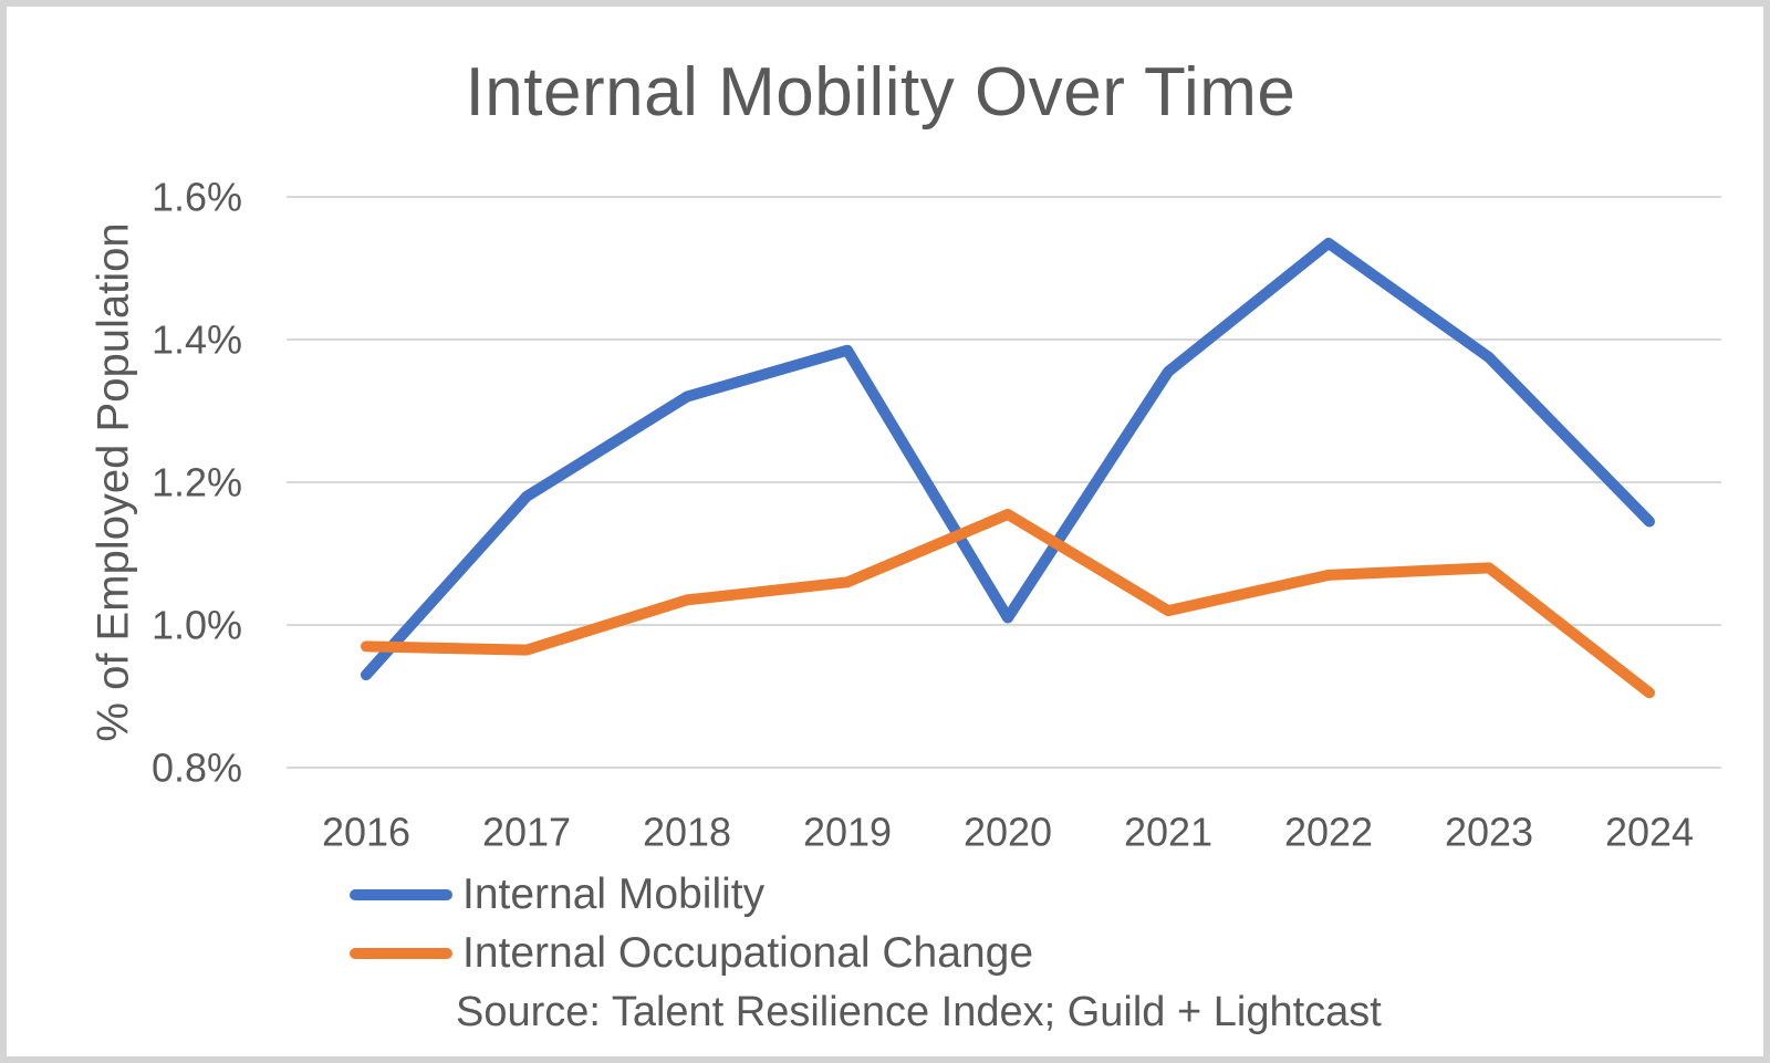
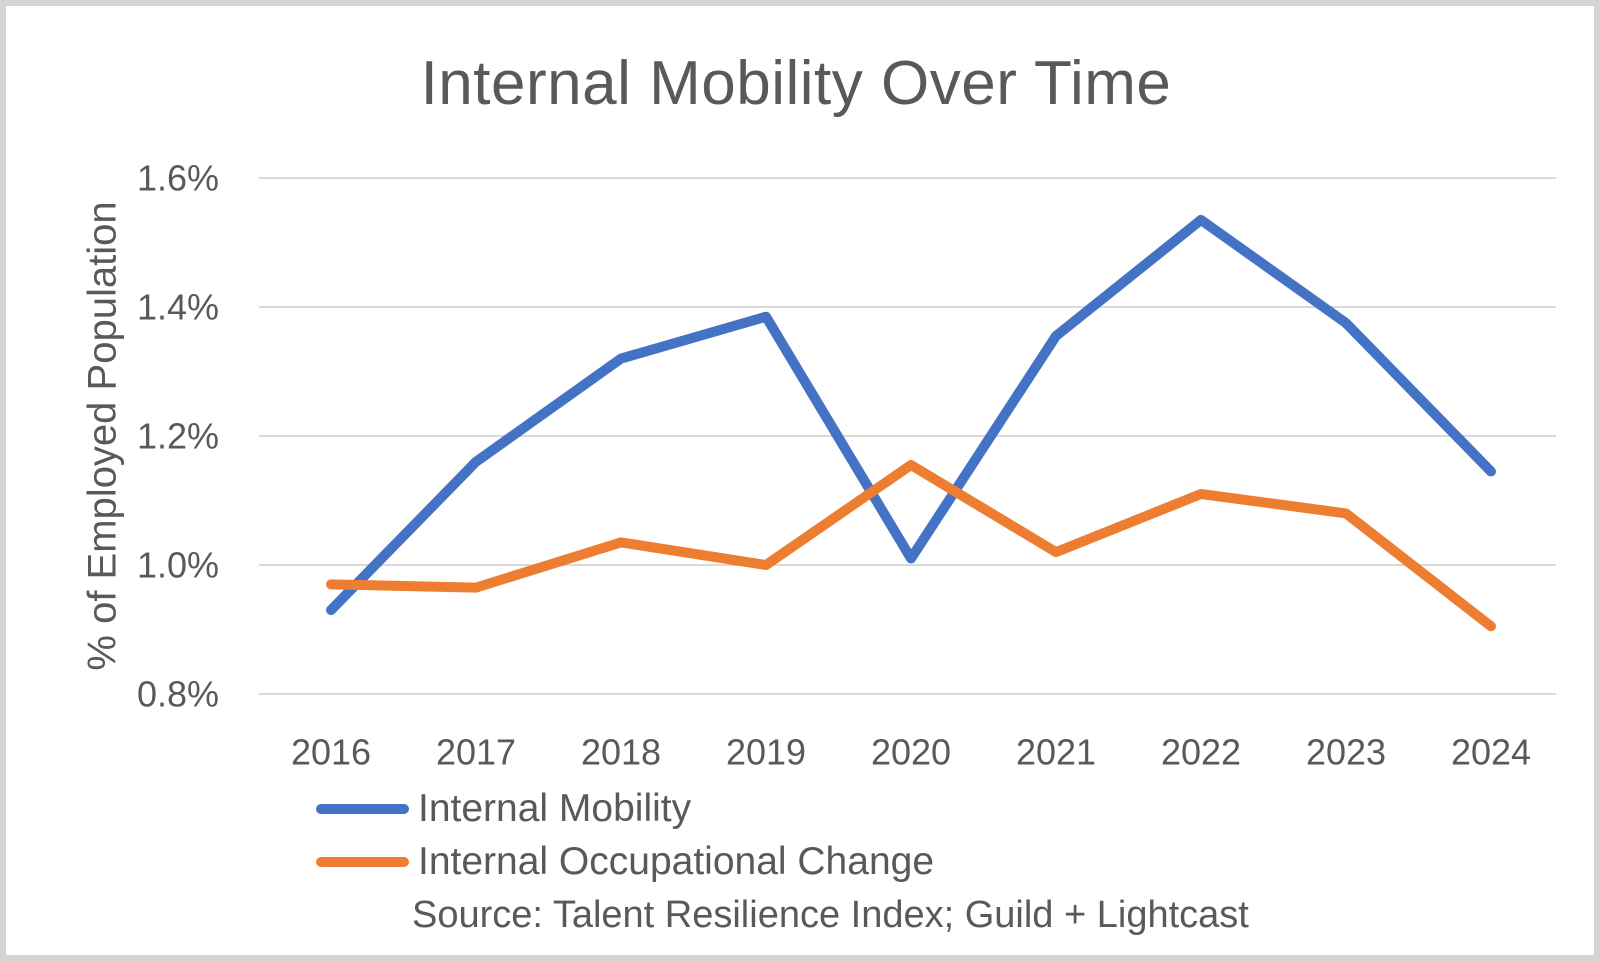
Internal Mobility/2017: 1.18% -> 1.16%
Internal Occupational Change/2019: 1.06% -> 1.00%
Internal Occupational Change/2022: 1.07% -> 1.11%
